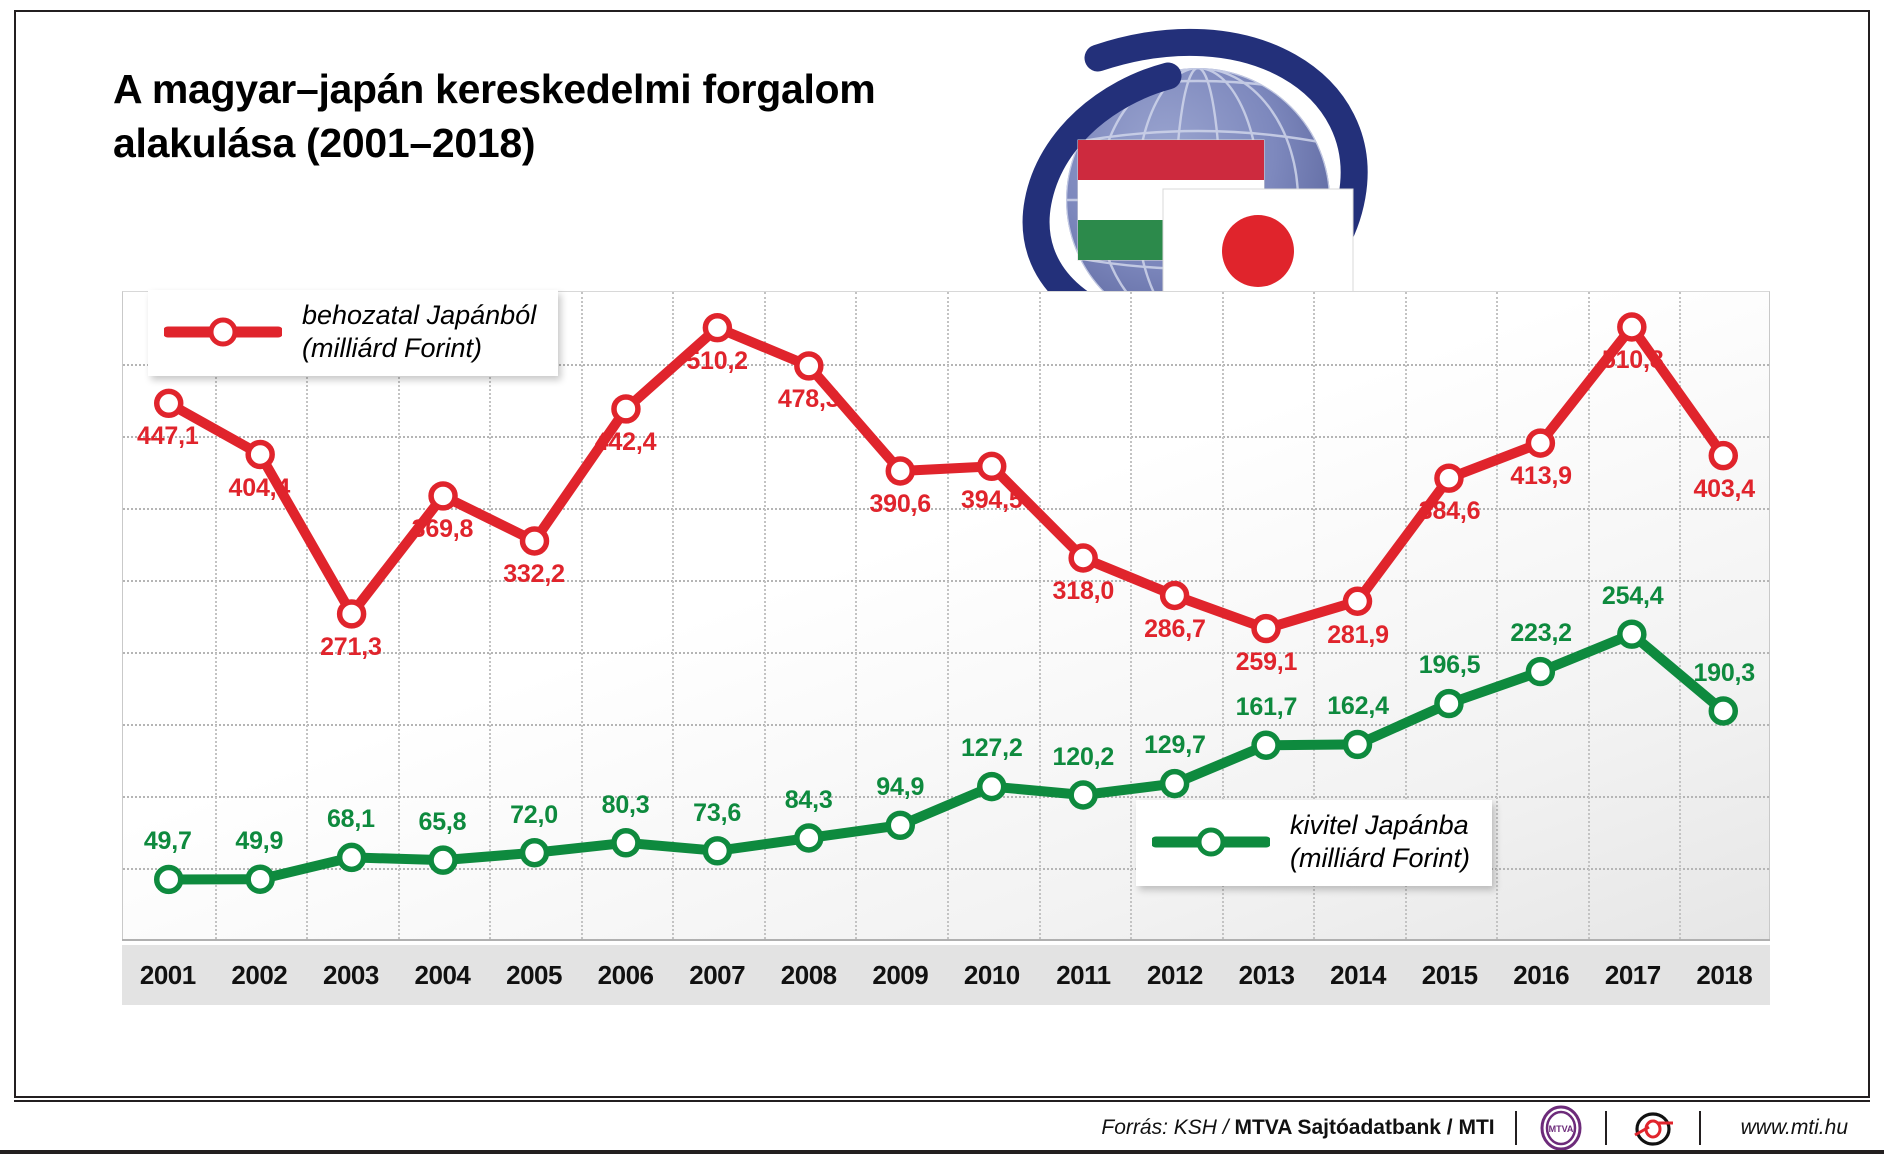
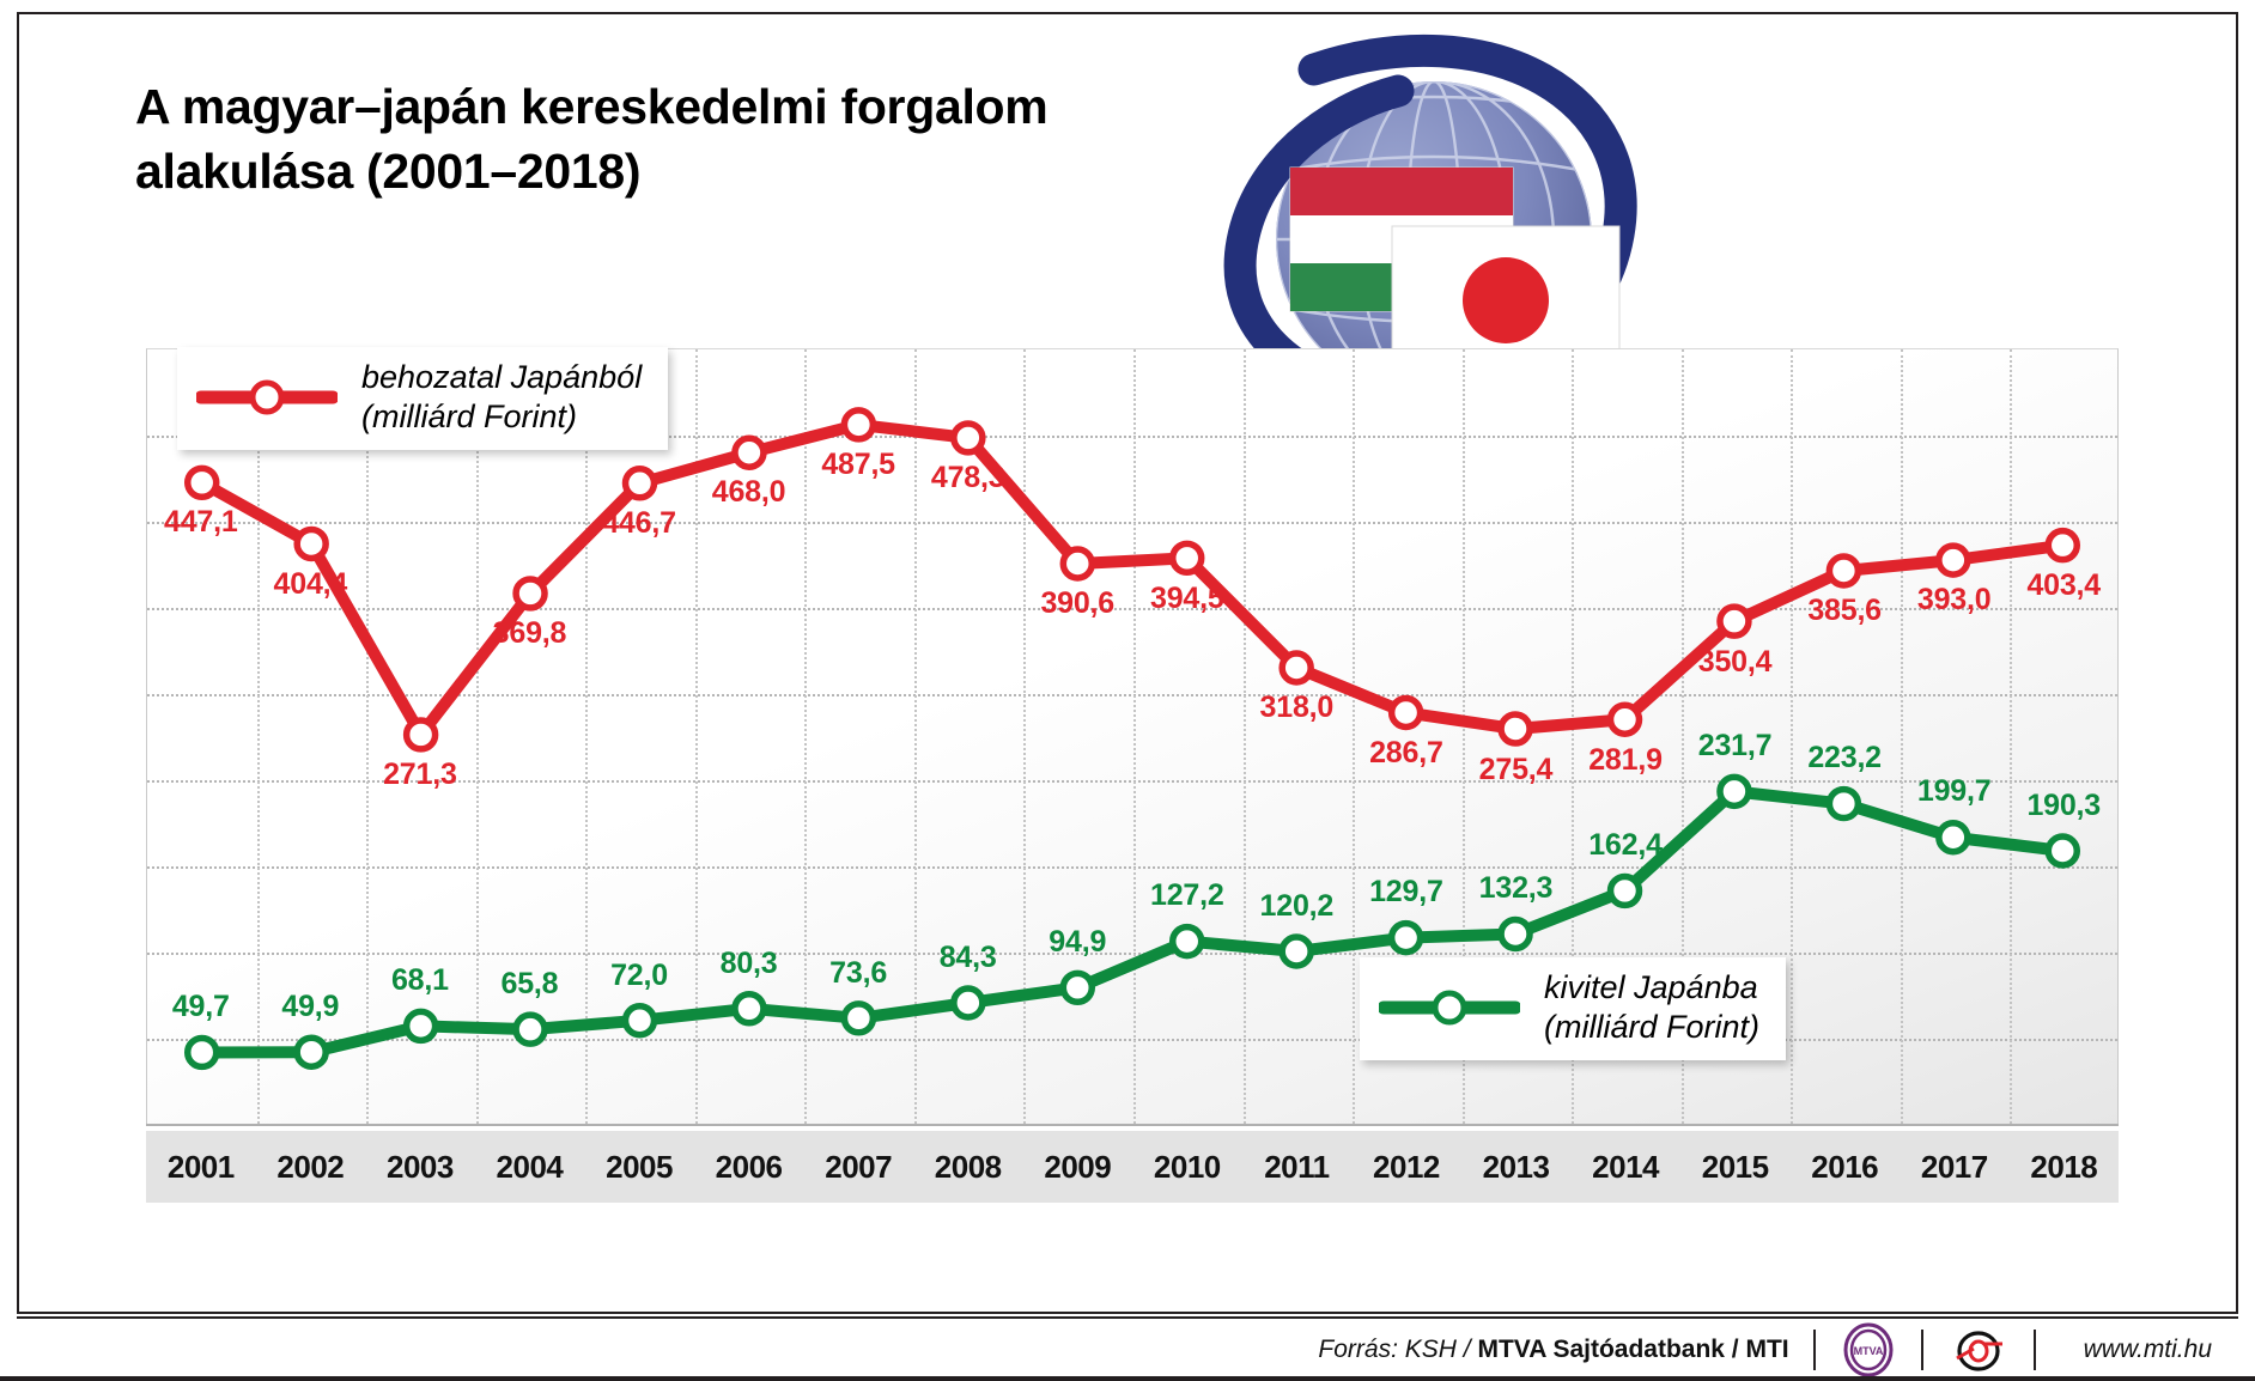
behozatal Japánból (milliárd Forint)/2005: 332,2 -> 446,7
behozatal Japánból (milliárd Forint)/2006: 442,4 -> 468,0
behozatal Japánból (milliárd Forint)/2007: 510,2 -> 487,5
behozatal Japánból (milliárd Forint)/2013: 259,1 -> 275,4
kivitel Japánba (milliárd Forint)/2013: 161,7 -> 132,3
behozatal Japánból (milliárd Forint)/2015: 384,6 -> 350,4
kivitel Japánba (milliárd Forint)/2015: 196,5 -> 231,7
behozatal Japánból (milliárd Forint)/2016: 413,9 -> 385,6
behozatal Japánból (milliárd Forint)/2017: 510,8 -> 393,0
kivitel Japánba (milliárd Forint)/2017: 254,4 -> 199,7
